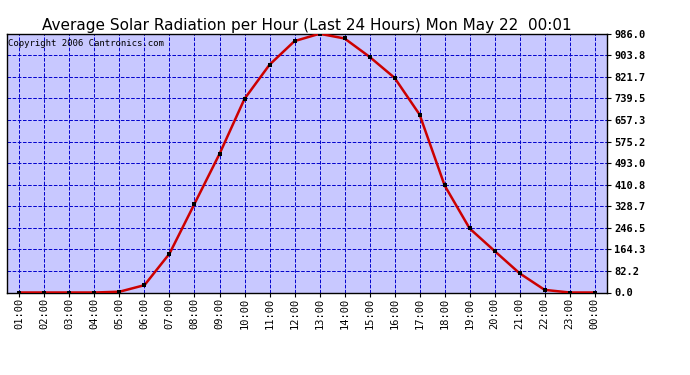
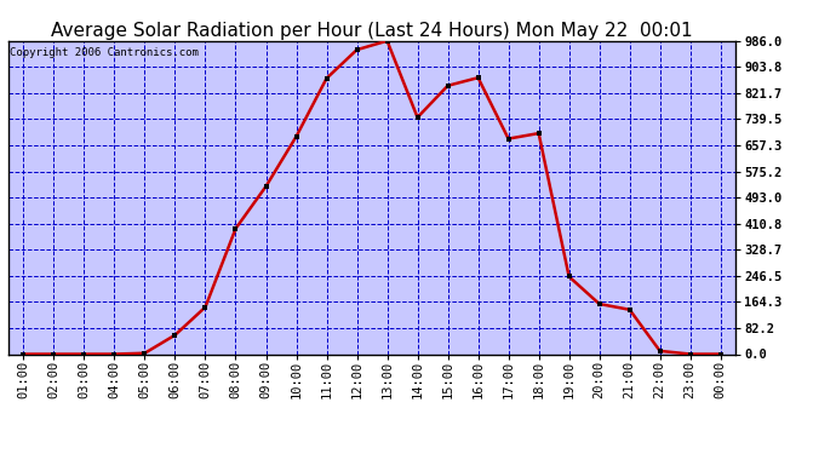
06:00: 28 -> 60
08:00: 338 -> 395
10:00: 738 -> 685
14:00: 968 -> 745
15:00: 898 -> 845
16:00: 818 -> 870
18:00: 408 -> 695
21:00: 73 -> 140
